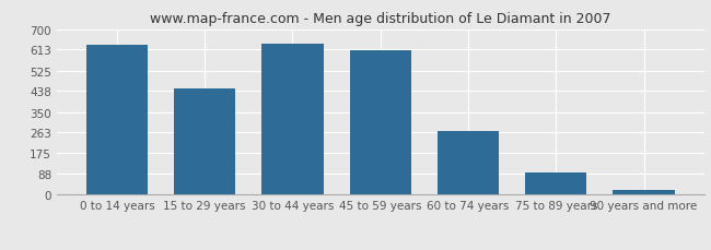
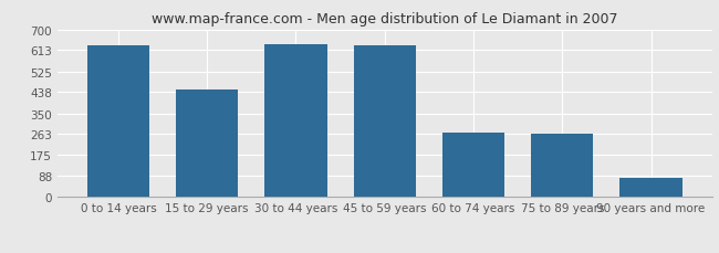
45 to 59 years: 610 -> 635
75 to 89 years: 93 -> 265
90 years and more: 18 -> 80
